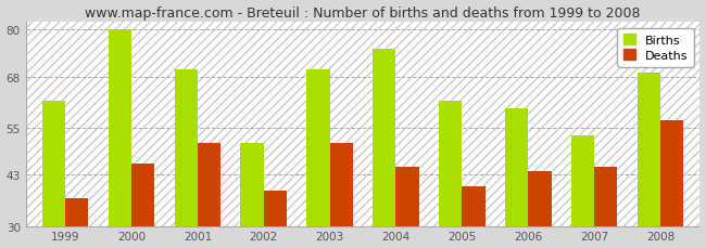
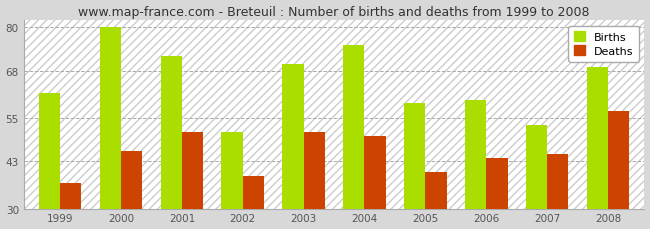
Births/2001: 70 -> 72
Deaths/2004: 45 -> 50
Births/2005: 62 -> 59
